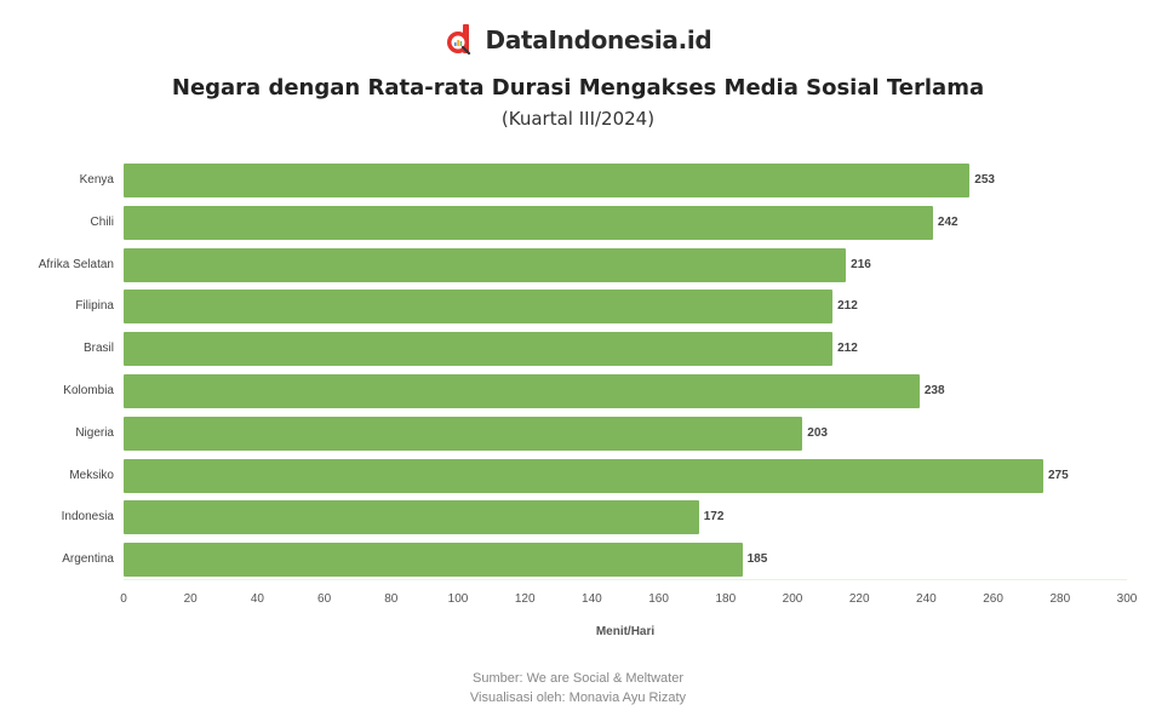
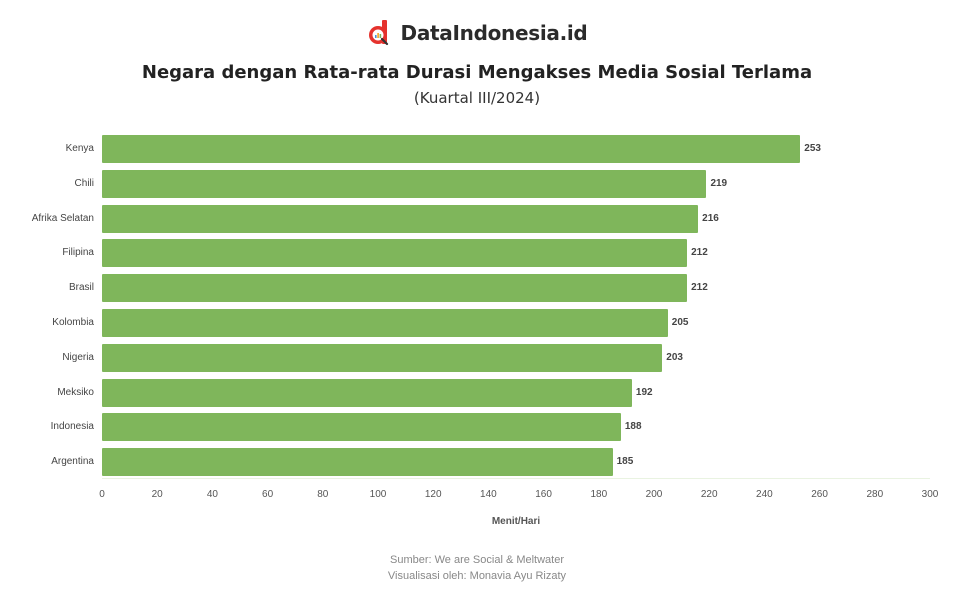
Chili: 242 -> 219
Kolombia: 238 -> 205
Meksiko: 275 -> 192
Indonesia: 172 -> 188
